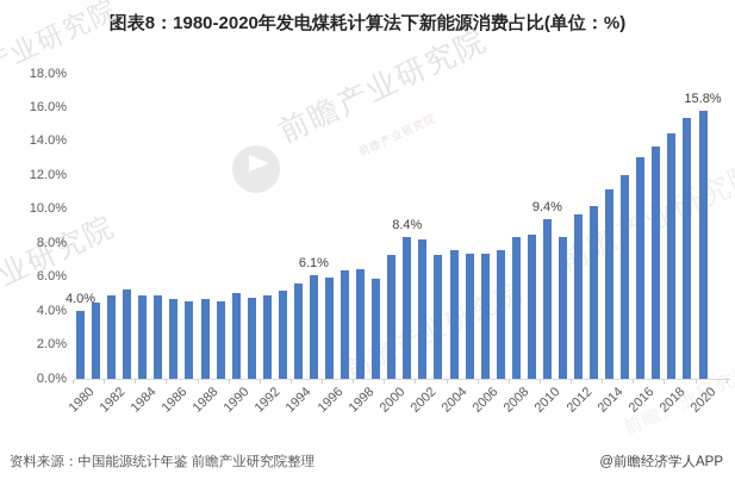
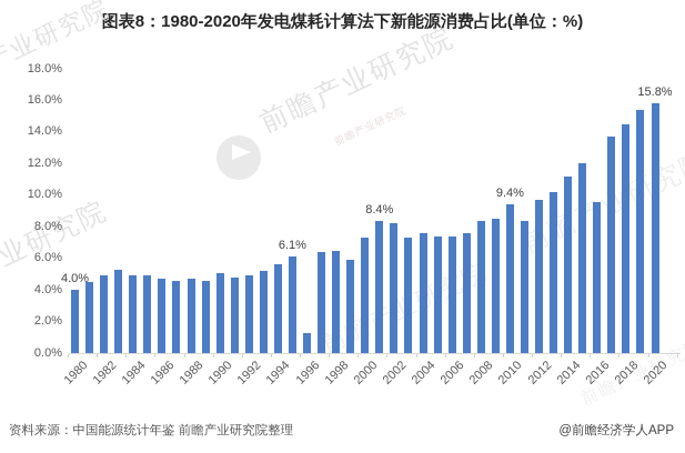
1996: 6.0% -> 1.3%
2016: 13.1% -> 9.6%
